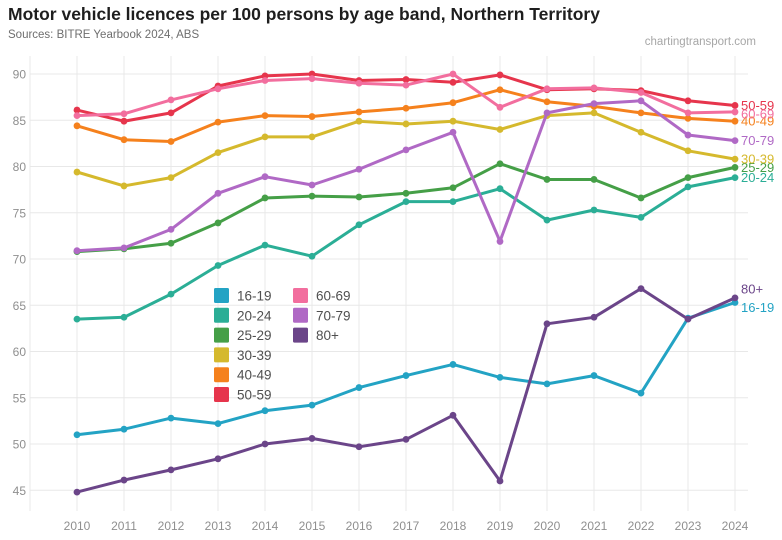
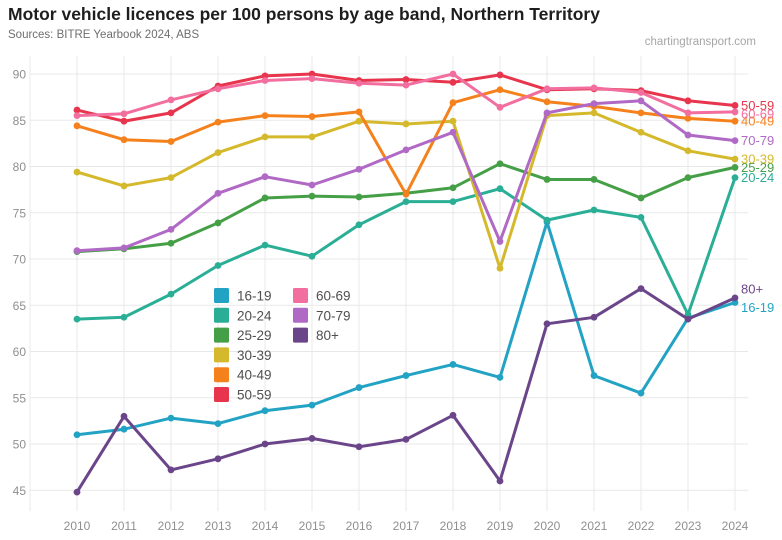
80+/2011: 46 -> 53
40-49/2017: 86 -> 77
30-39/2019: 84 -> 69
16-19/2020: 56 -> 74
20-24/2023: 78 -> 64
